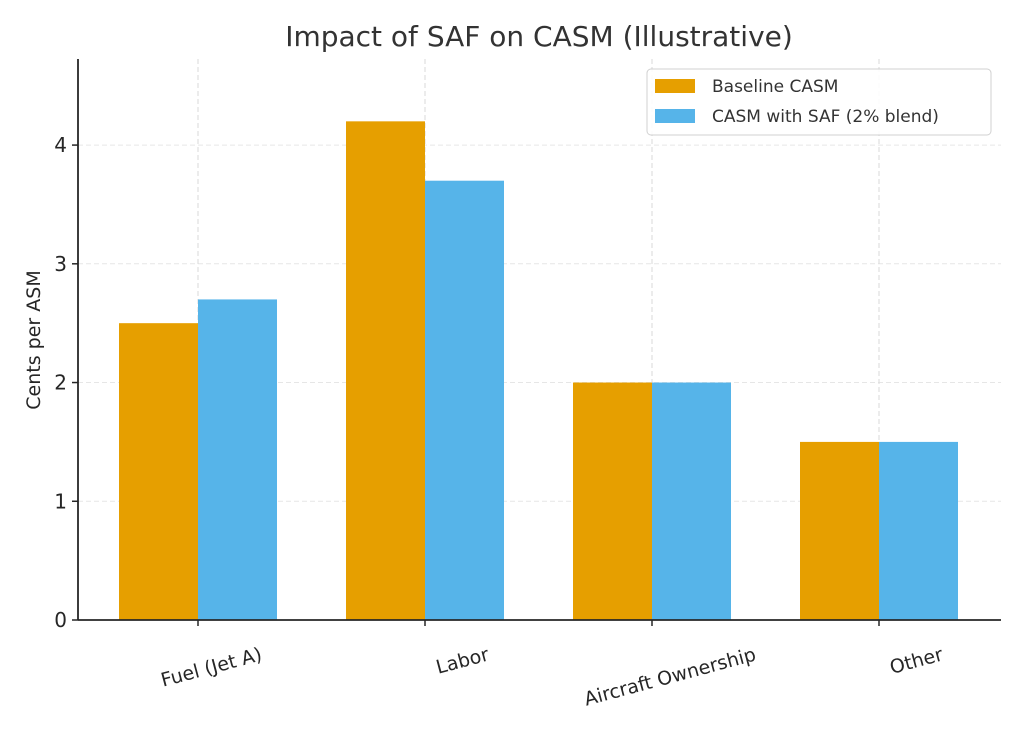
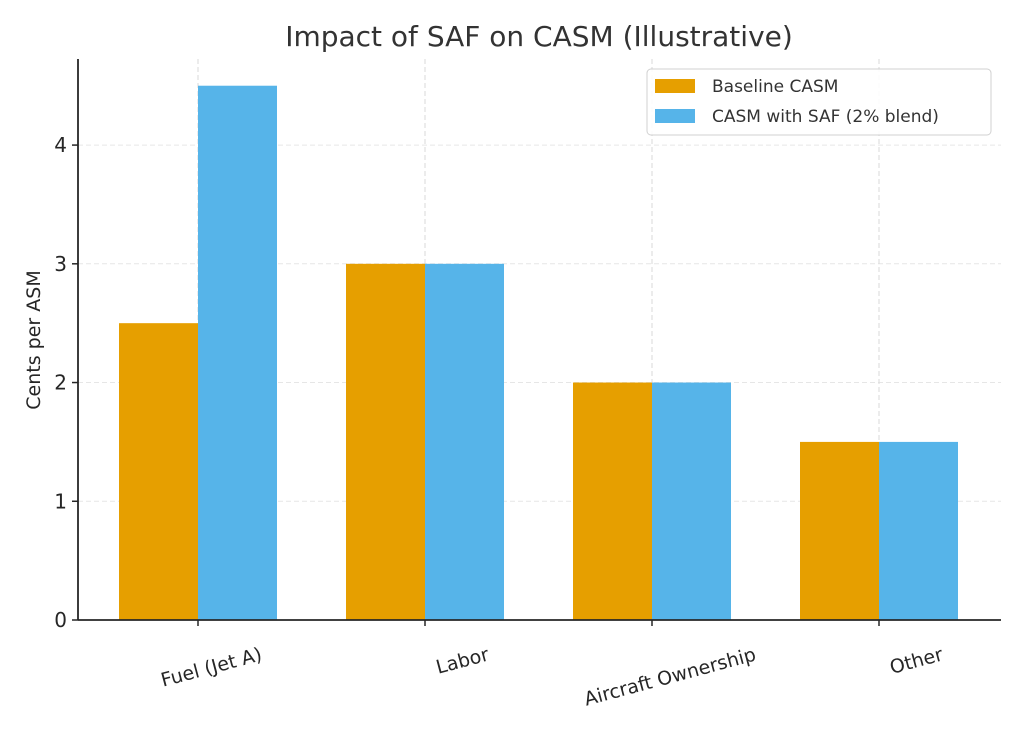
CASM with SAF (2% blend)/Fuel (Jet A): 2.7 -> 4.5
Baseline CASM/Labor: 4.2 -> 3.0
CASM with SAF (2% blend)/Labor: 3.7 -> 3.0
